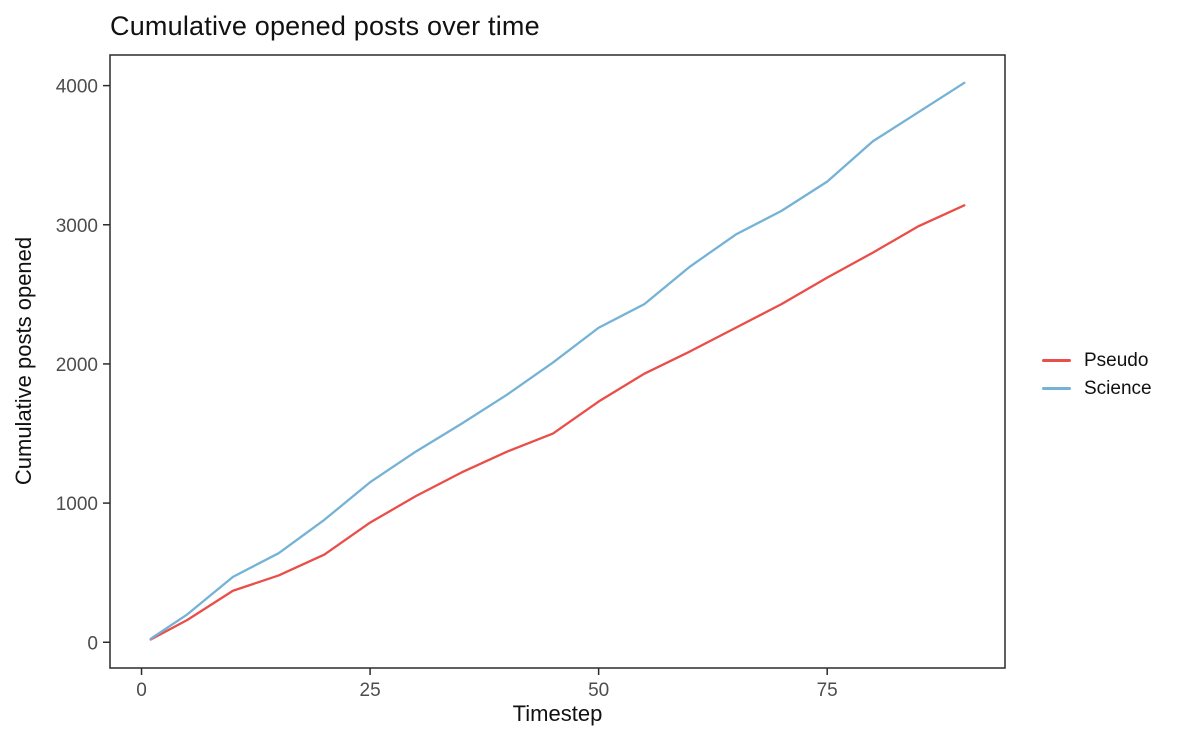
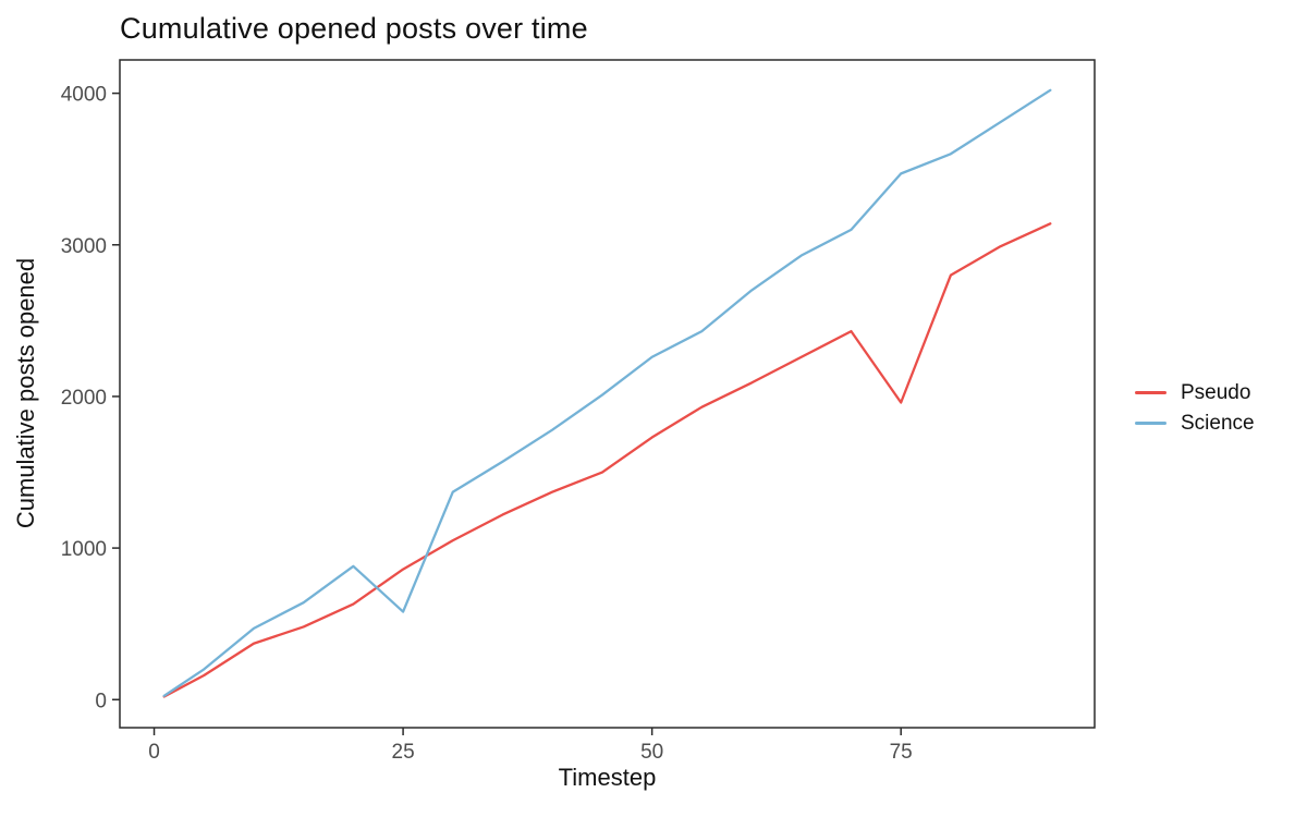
Science/25: 1150 -> 580
Pseudo/75: 2620 -> 1960
Science/75: 3310 -> 3470
